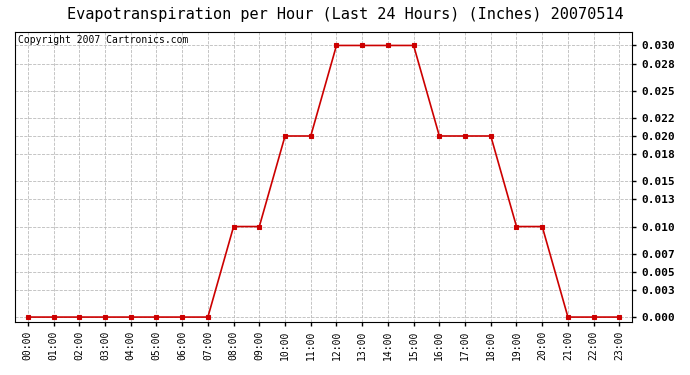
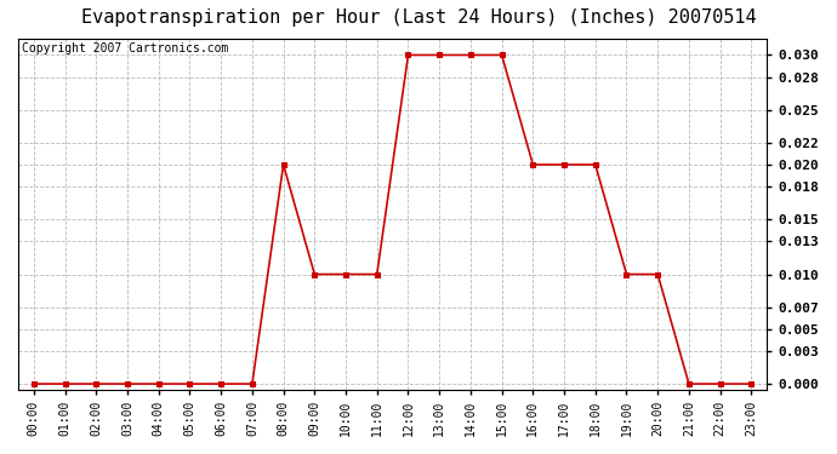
08:00: 0.01 -> 0.02
10:00: 0.02 -> 0.01
11:00: 0.02 -> 0.01
